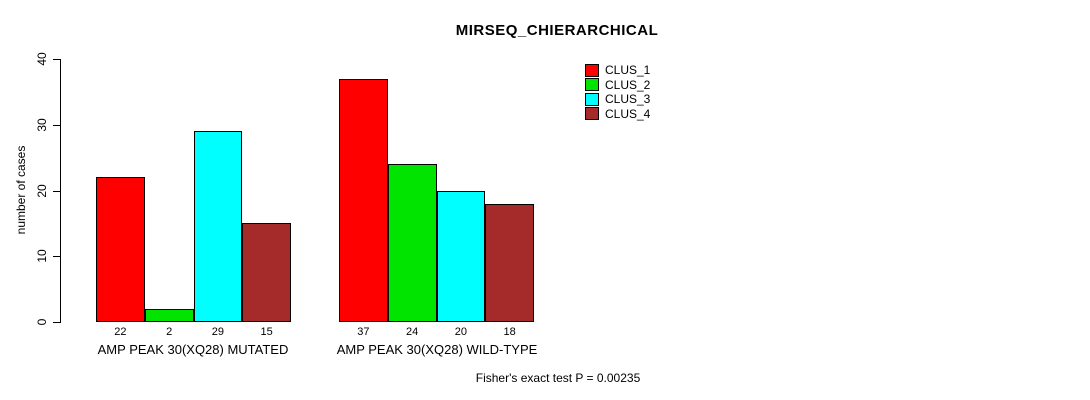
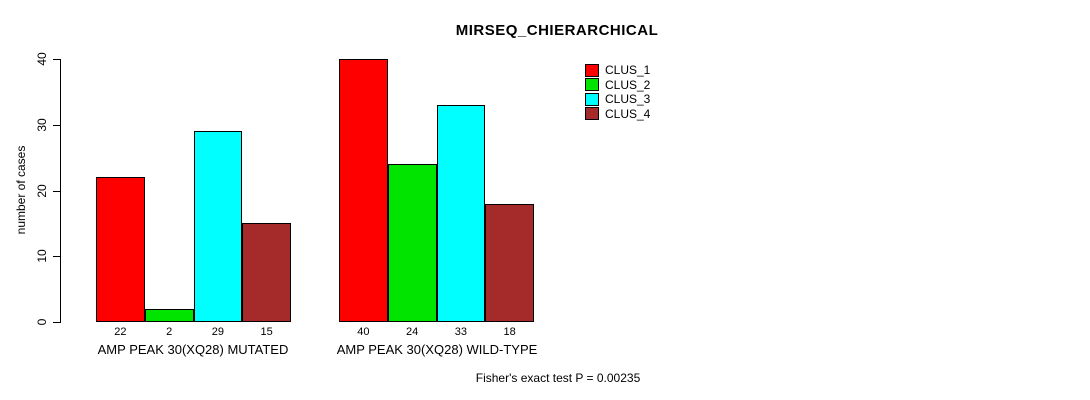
CLUS_1/AMP PEAK 30(XQ28) WILD-TYPE: 37 -> 40
CLUS_3/AMP PEAK 30(XQ28) WILD-TYPE: 20 -> 33
